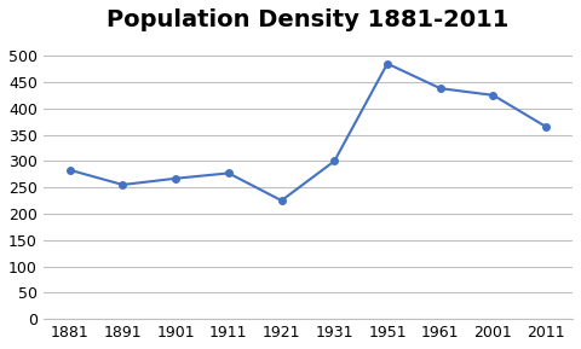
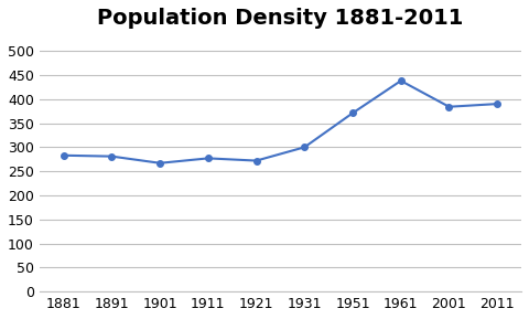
1891: 255 -> 281
1921: 225 -> 272
1951: 485 -> 371
2001: 425 -> 384
2011: 365 -> 390
